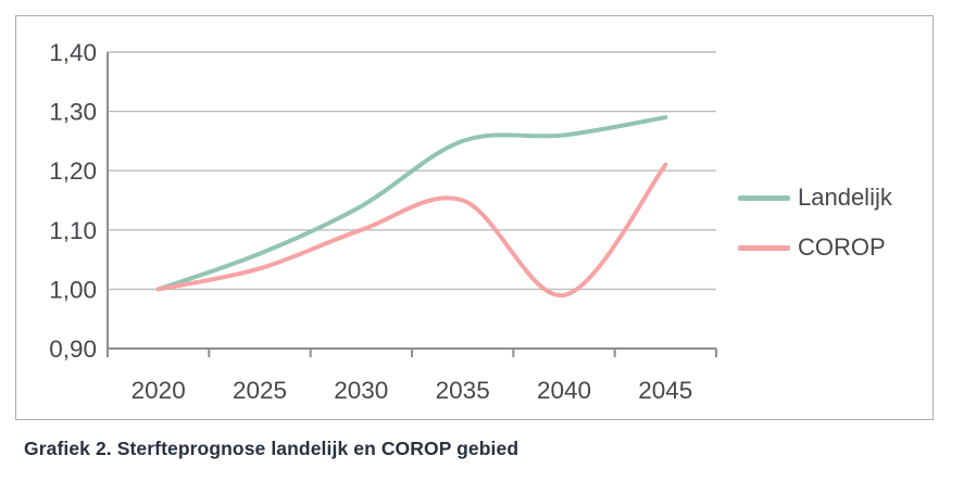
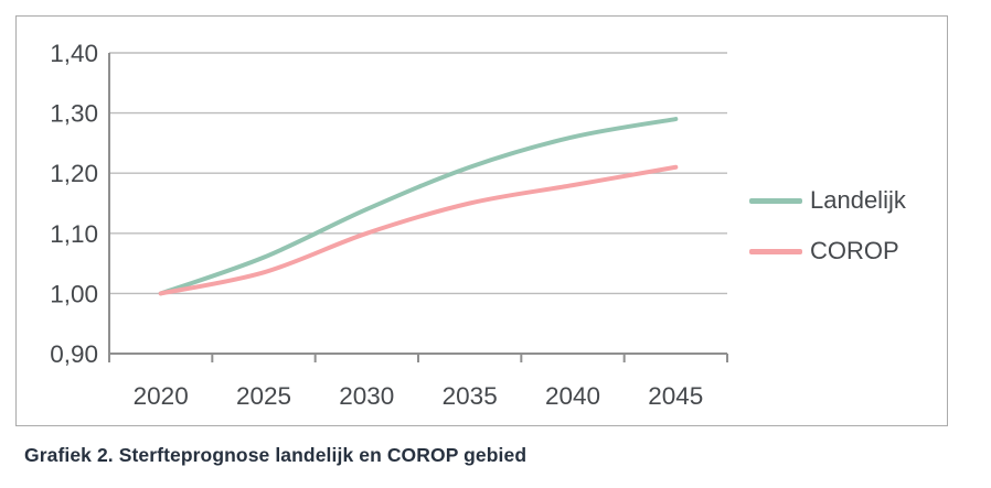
Landelijk/2035: 1,25 -> 1,21
COROP/2040: 0,99 -> 1,18
